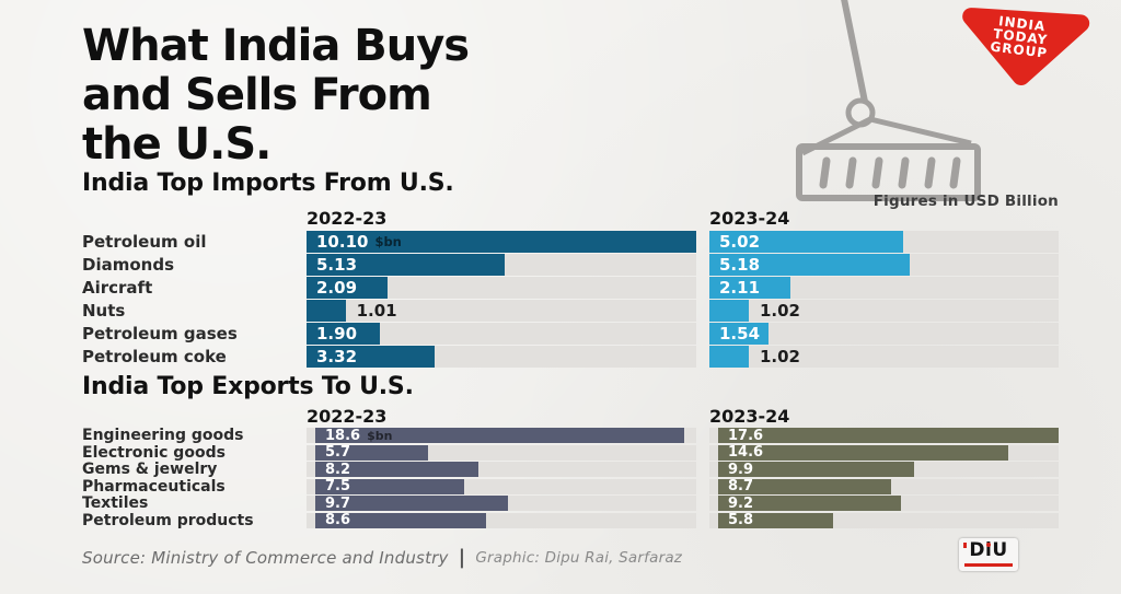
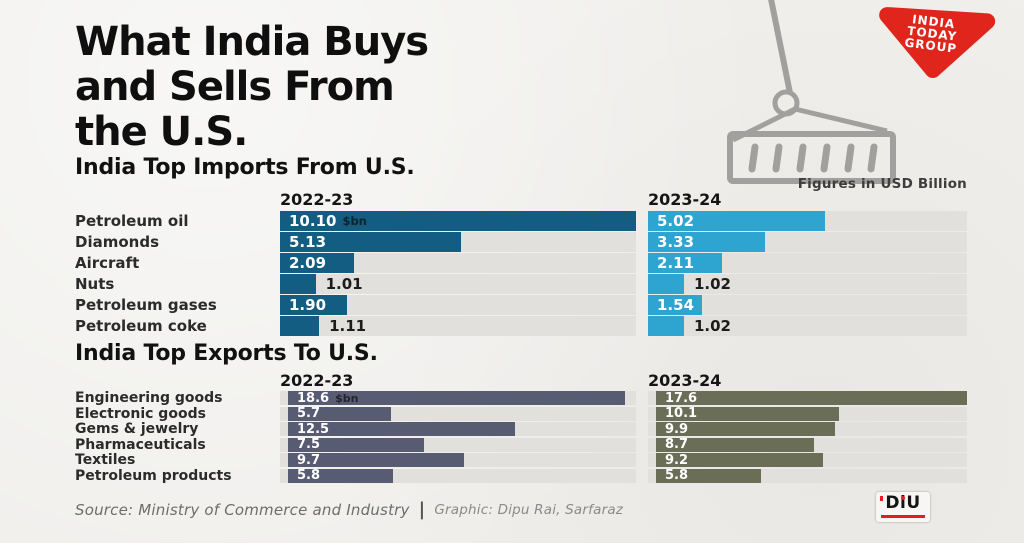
India Top Imports From U.S./2023-24/Diamonds: 5.18 -> 3.33
India Top Imports From U.S./2022-23/Petroleum coke: 3.32 -> 1.11
India Top Exports To U.S./2023-24/Electronic goods: 14.6 -> 10.1
India Top Exports To U.S./2022-23/Gems & jewelry: 8.2 -> 12.5
India Top Exports To U.S./2022-23/Petroleum products: 8.6 -> 5.8
